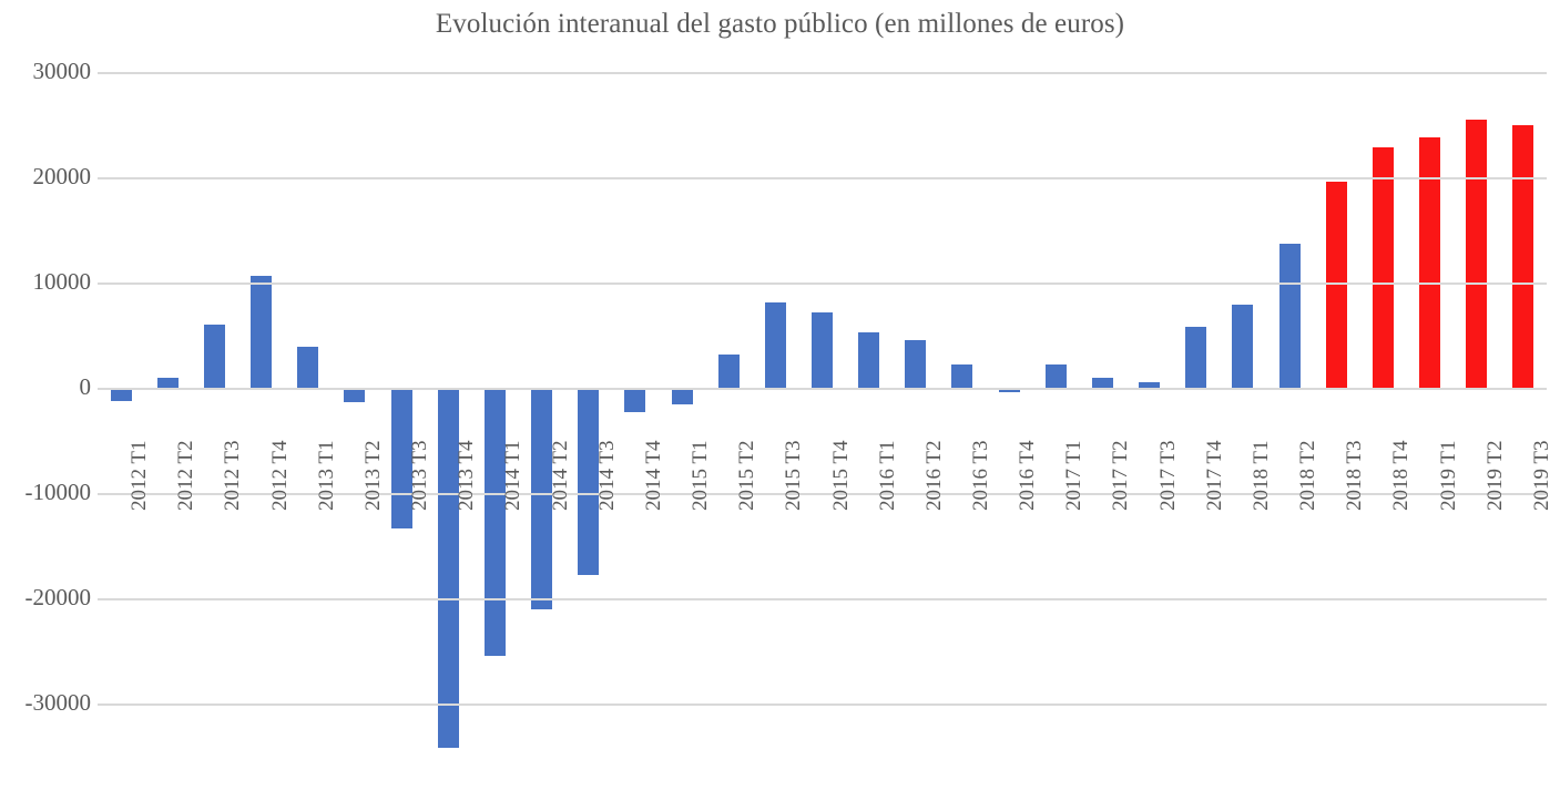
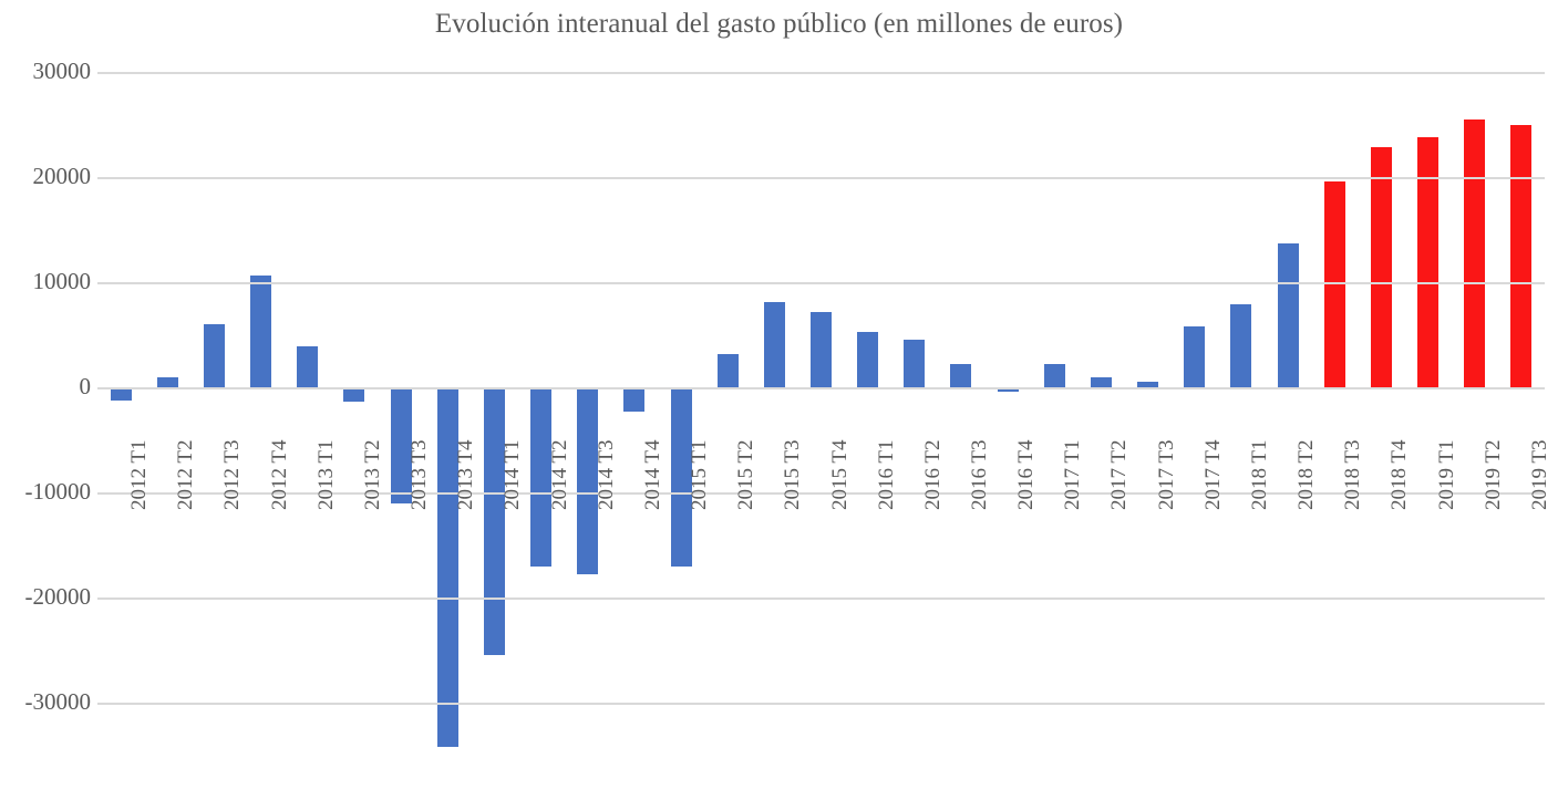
2013 T3: -13000 -> -11000
2014 T2: -21000 -> -17000
2015 T1: -2000 -> -17000
